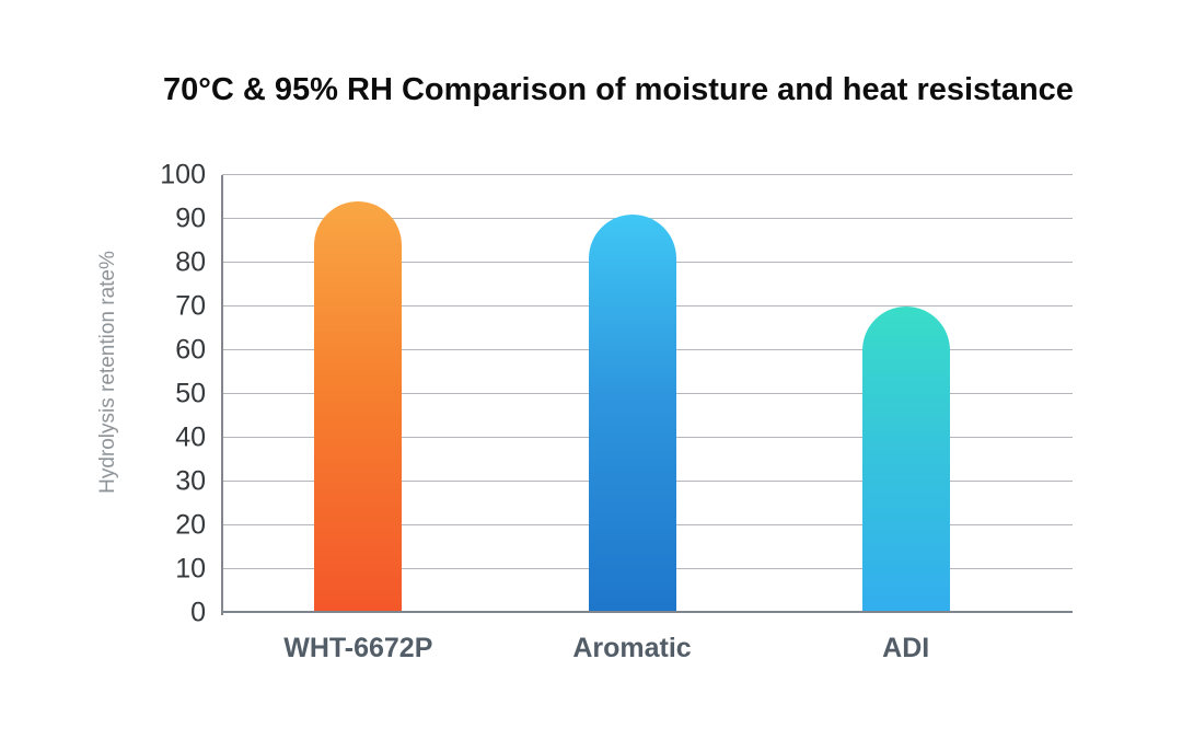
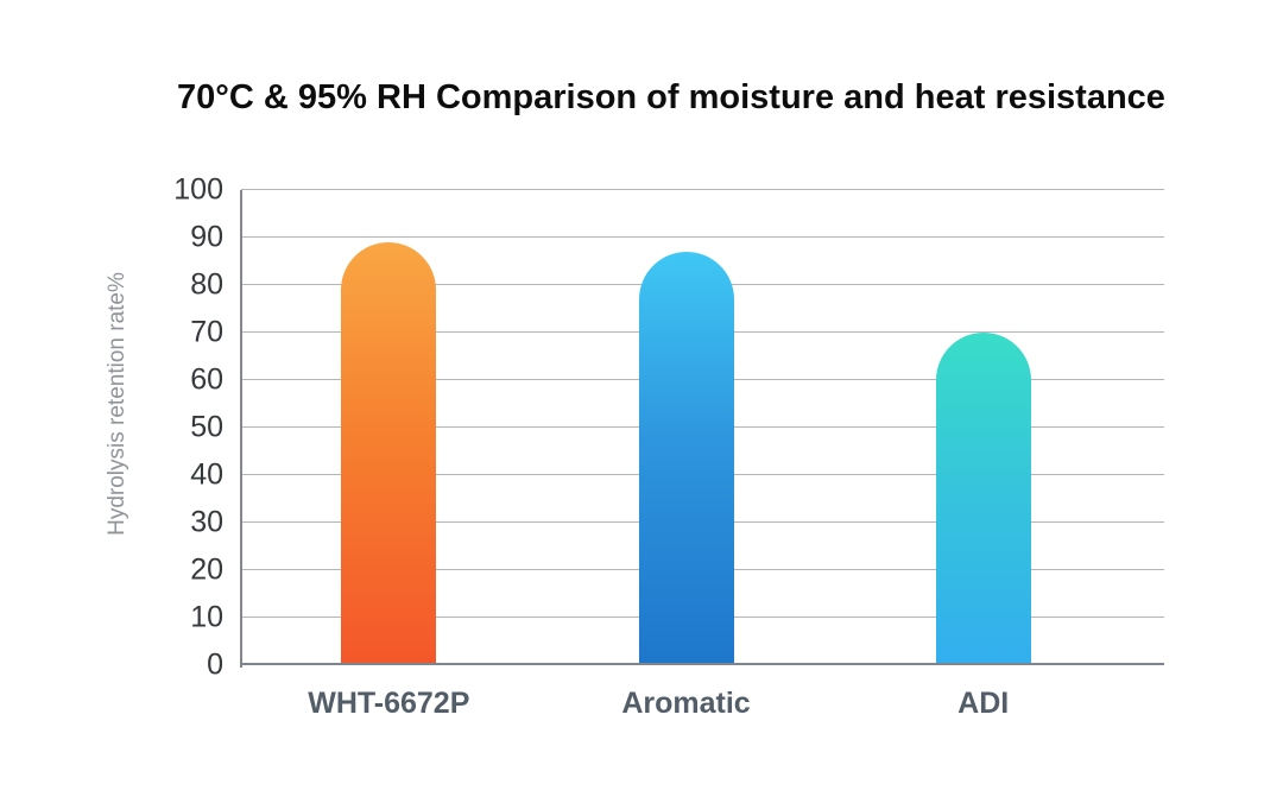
WHT-6672P: 94 -> 89
Aromatic: 91 -> 87
